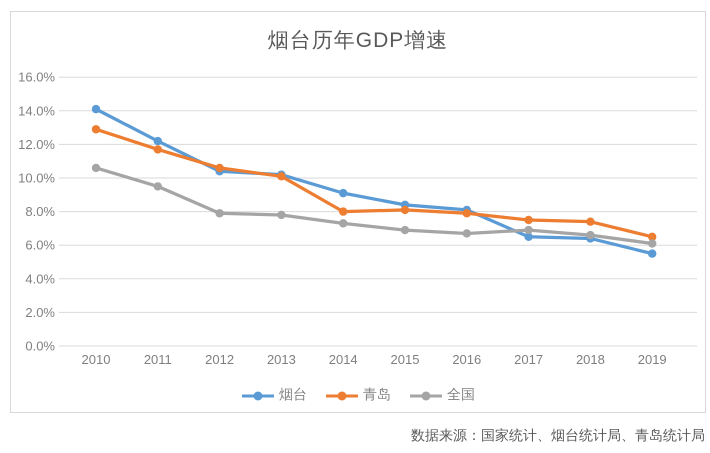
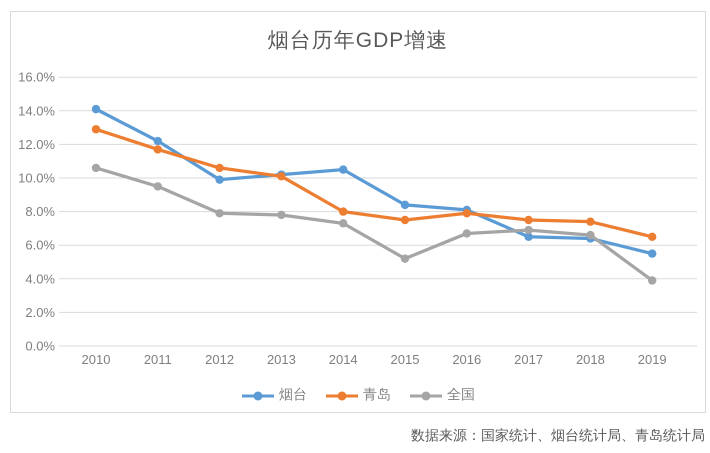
烟台/2012: 10.4% -> 9.9%
烟台/2014: 9.1% -> 10.5%
青岛/2015: 8.1% -> 7.5%
全国/2015: 6.9% -> 5.2%
全国/2019: 6.1% -> 3.9%
